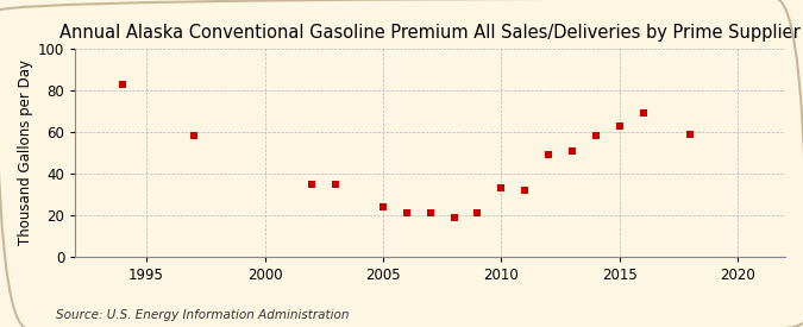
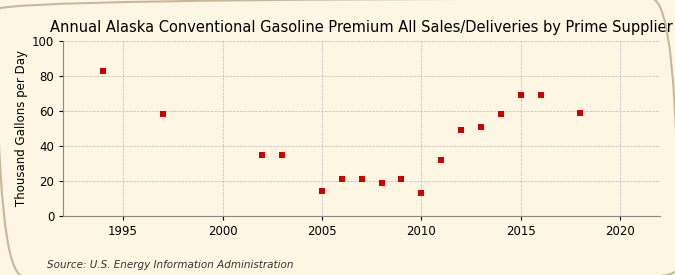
2005: 24 -> 14
2010: 33 -> 13
2015: 63 -> 69
